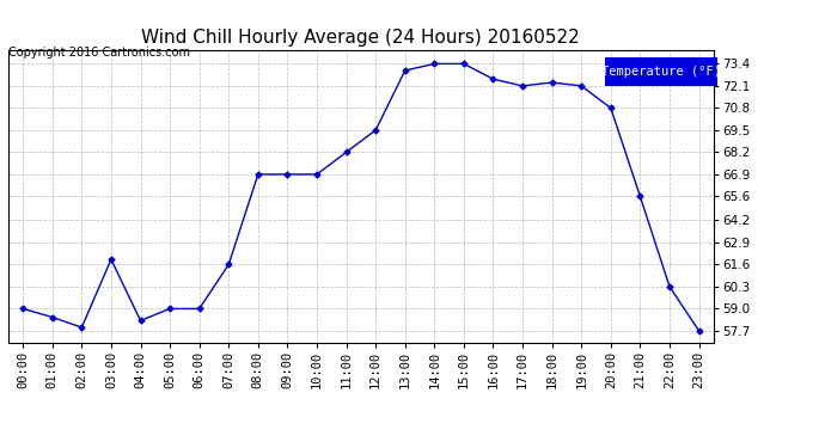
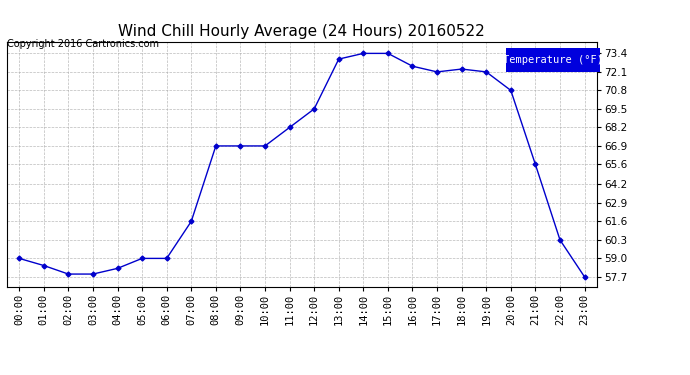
03:00: 61.9 -> 57.9
